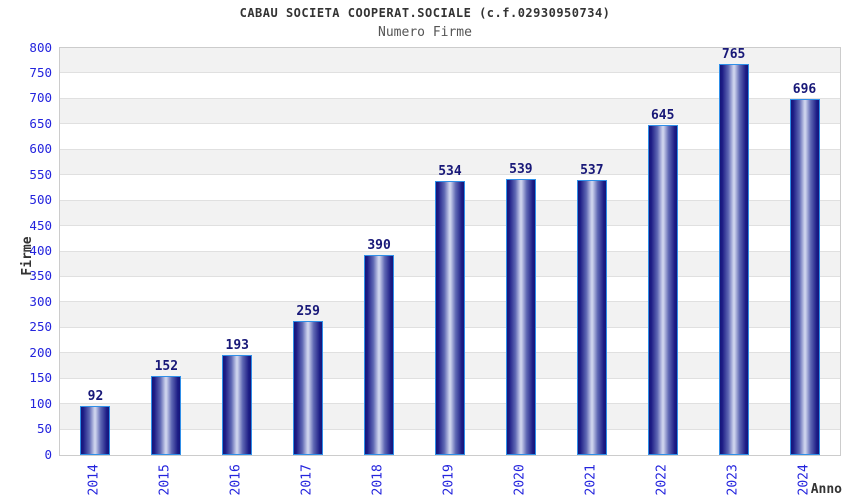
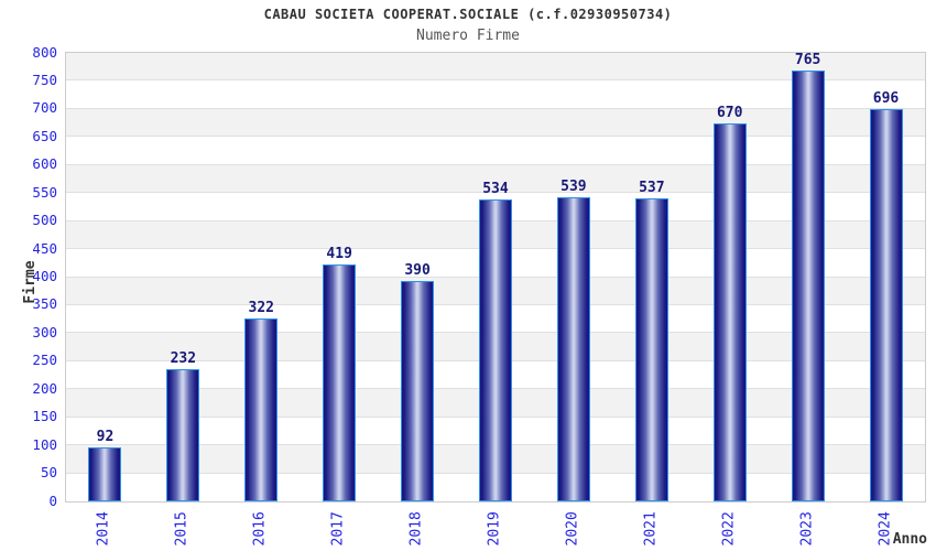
2015: 152 -> 232
2016: 193 -> 322
2017: 259 -> 419
2022: 645 -> 670
